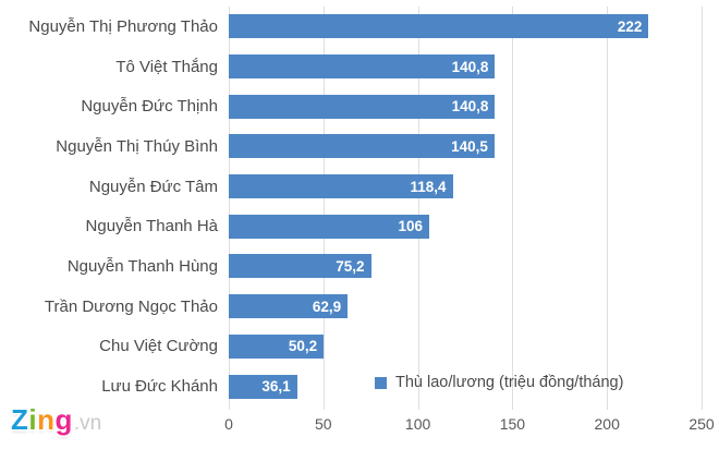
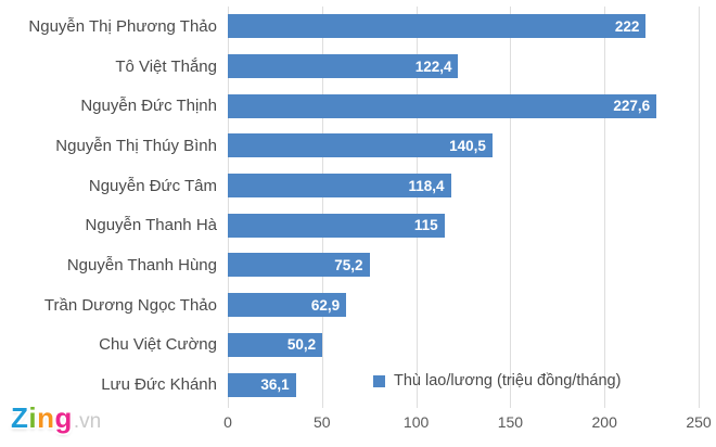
Tô Việt Thắng: 140,8 -> 122,4
Nguyễn Đức Thịnh: 140,8 -> 227,6
Nguyễn Thanh Hà: 106 -> 115
